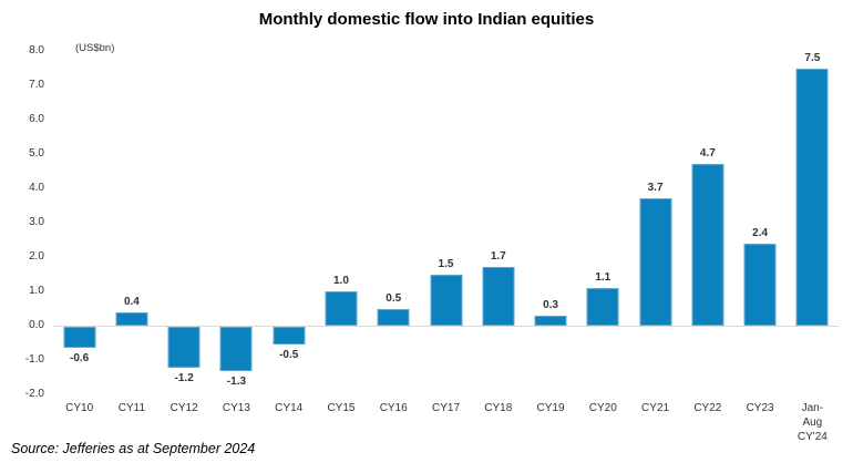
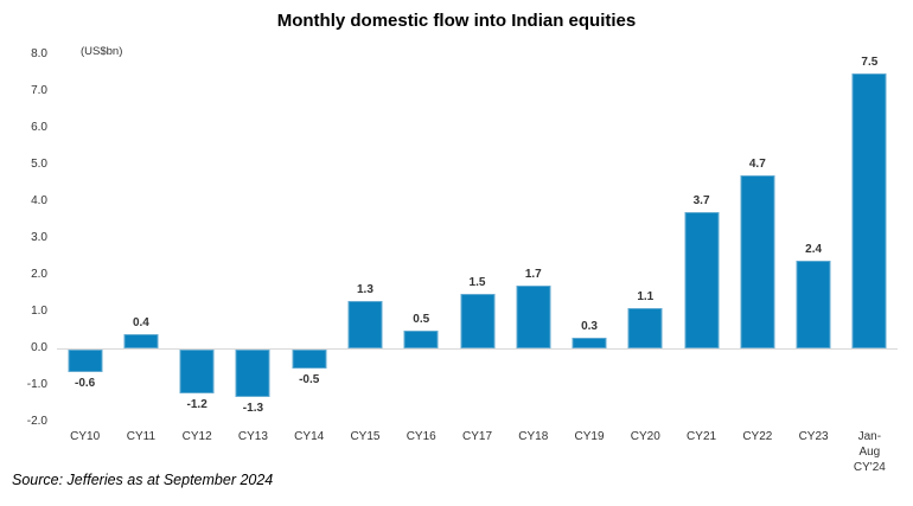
CY15: 1.0 -> 1.3
